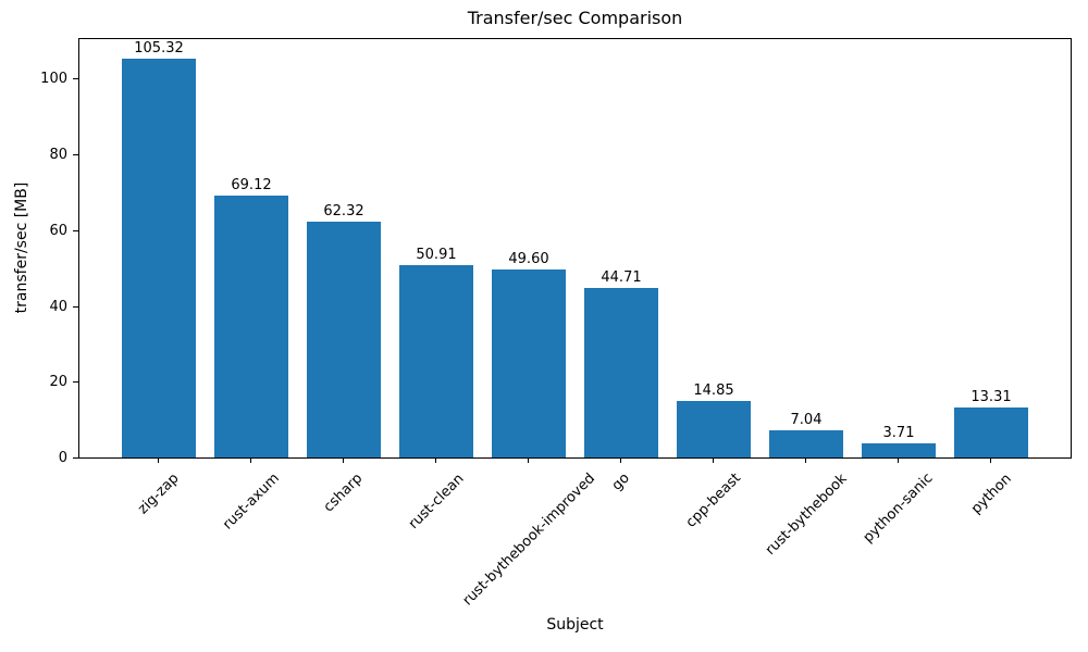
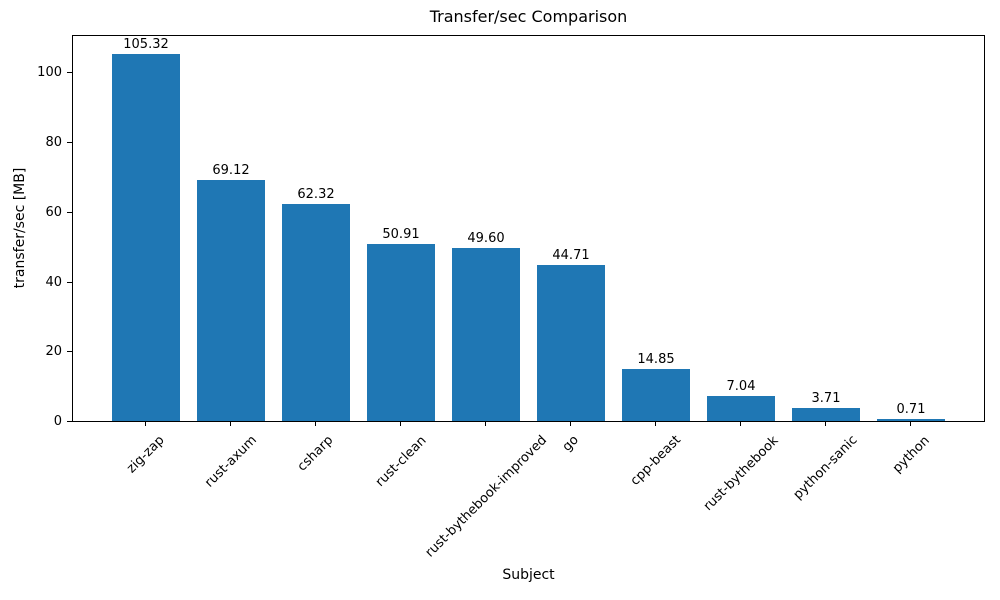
python: 13.31 -> 0.71
